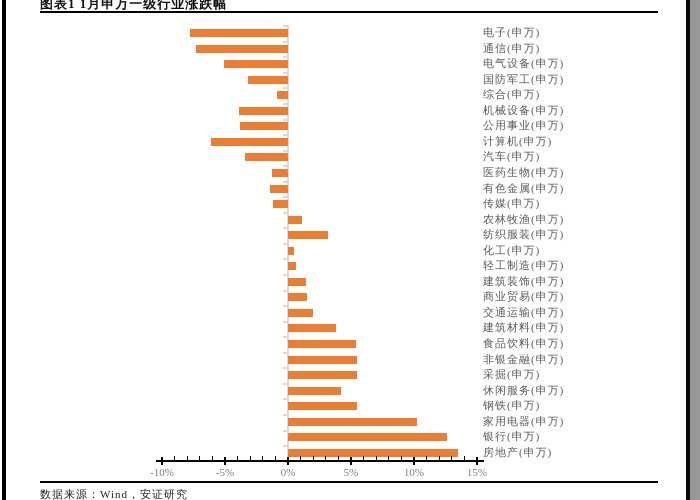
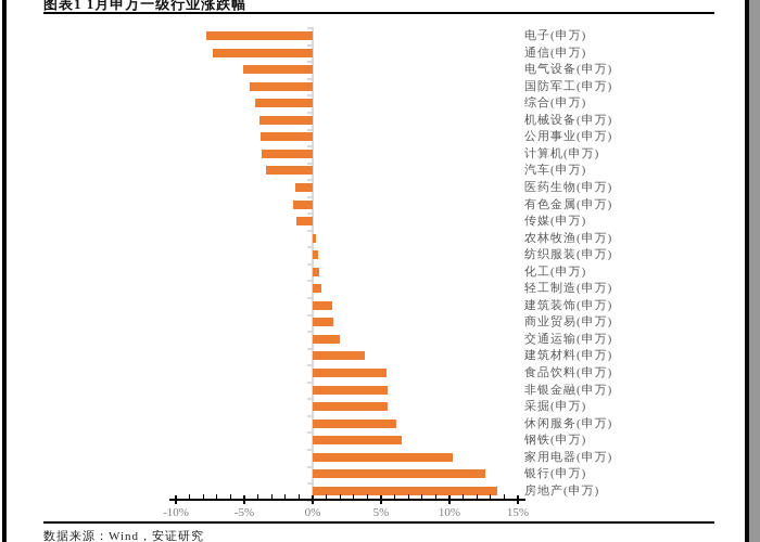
国防军工(申万): -3.2% -> -4.6%
综合(申万): -0.9% -> -4.2%
计算机(申万): -6.1% -> -3.7%
农林牧渔(申万): 1.1% -> 0.2%
纺织服装(申万): 3.2% -> 0.4%
休闲服务(申万): 4.2% -> 6.1%
钢铁(申万): 5.5% -> 6.5%
